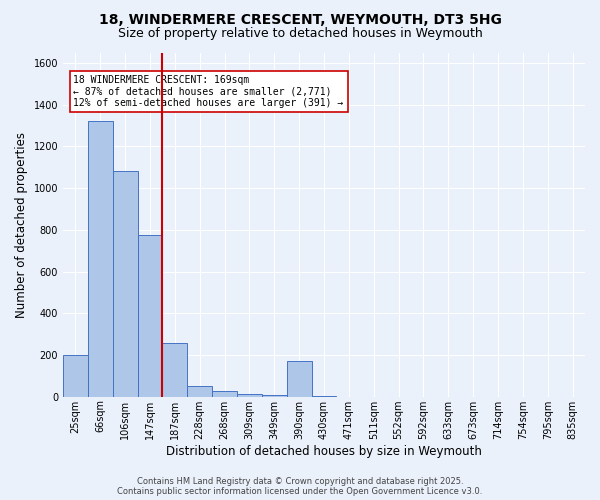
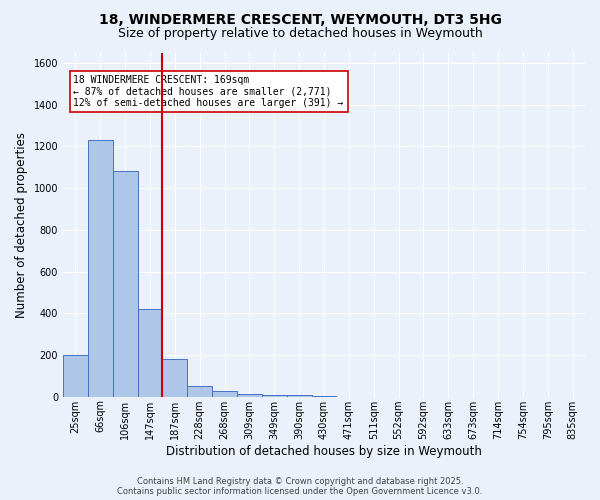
66sqm: 1320 -> 1230
147sqm: 775 -> 420
187sqm: 255 -> 180
390sqm: 170 -> 8
